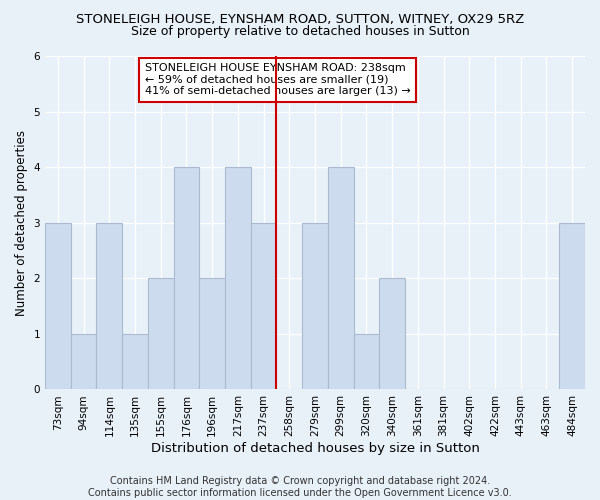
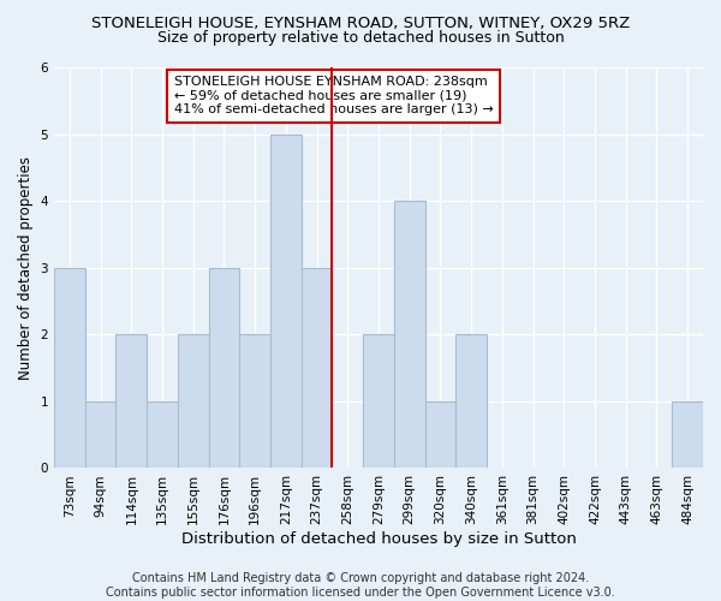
114sqm: 3 -> 2
176sqm: 4 -> 3
217sqm: 4 -> 5
279sqm: 3 -> 2
484sqm: 3 -> 1
